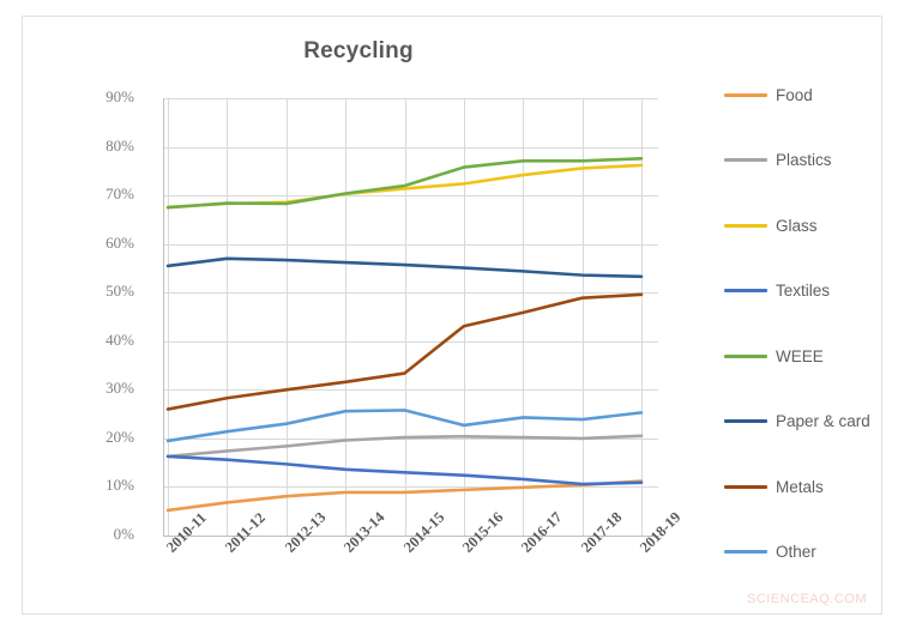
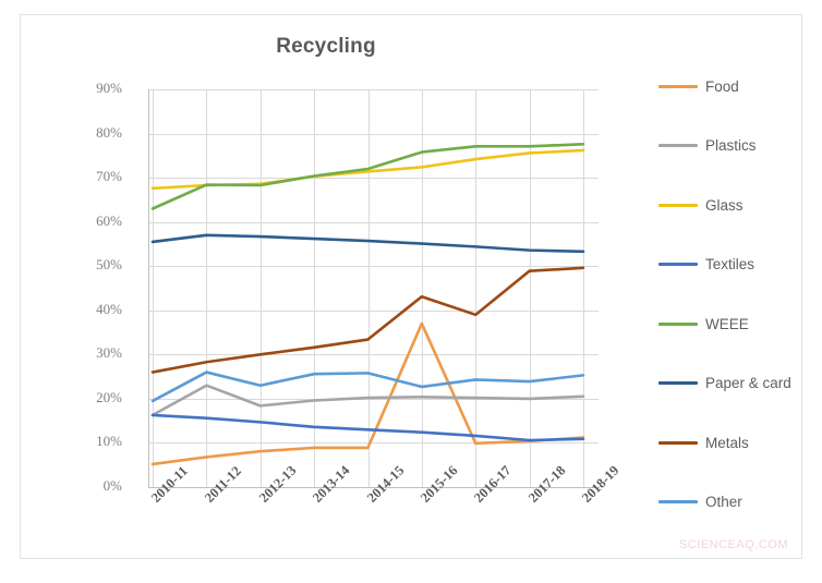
WEEE/2010-11: 68% -> 63%
Plastics/2011-12: 17% -> 23%
Other/2011-12: 21% -> 26%
Food/2015-16: 9% -> 37%
Metals/2016-17: 46% -> 39%
